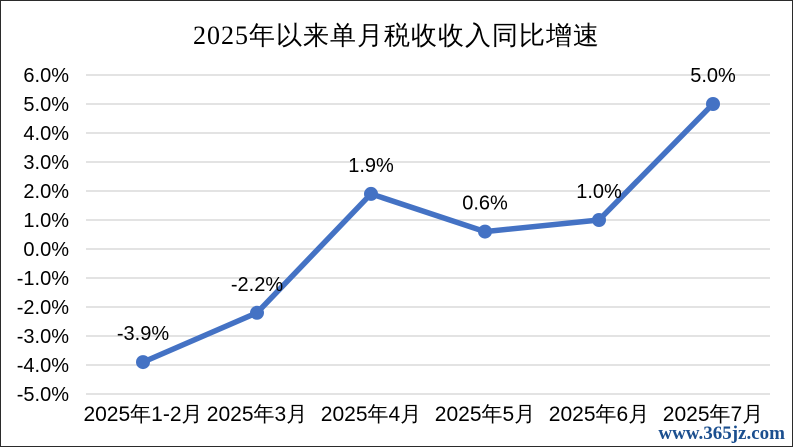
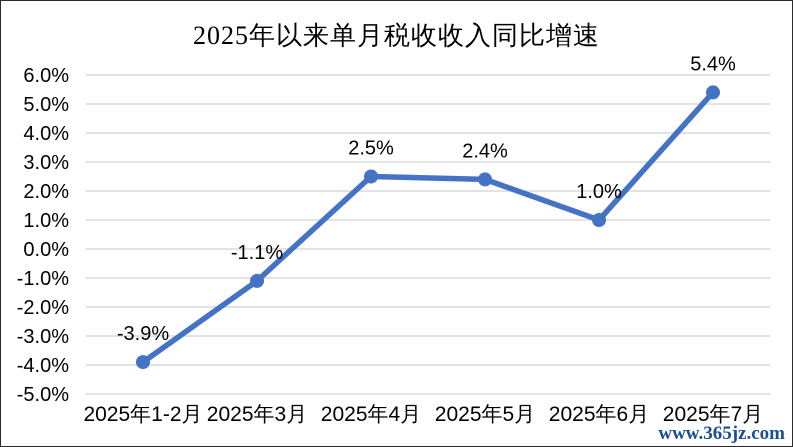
2025年3月: -2.2% -> -1.1%
2025年4月: 1.9% -> 2.5%
2025年5月: 0.6% -> 2.4%
2025年7月: 5.0% -> 5.4%
